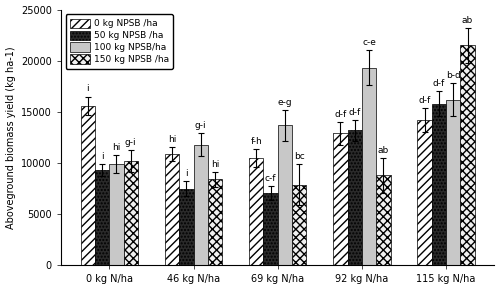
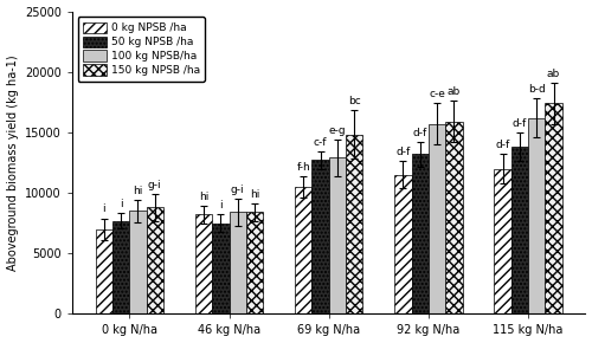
0 kg NPSB /ha/0 kg N/ha: 15600 -> 7000
50 kg NPSB /ha/0 kg N/ha: 9300 -> 7700
100 kg NPSB/ha/0 kg N/ha: 9900 -> 8500
150 kg NPSB /ha/0 kg N/ha: 10200 -> 8800
0 kg NPSB /ha/46 kg N/ha: 10900 -> 8200
100 kg NPSB/ha/46 kg N/ha: 11800 -> 8400
50 kg NPSB /ha/69 kg N/ha: 7100 -> 12700
100 kg NPSB/ha/69 kg N/ha: 13700 -> 12900
150 kg NPSB /ha/69 kg N/ha: 7900 -> 14800
0 kg NPSB /ha/92 kg N/ha: 12900 -> 11500
100 kg NPSB/ha/92 kg N/ha: 19300 -> 15700
150 kg NPSB /ha/92 kg N/ha: 8800 -> 15900
0 kg NPSB /ha/115 kg N/ha: 14200 -> 12000
50 kg NPSB /ha/115 kg N/ha: 15800 -> 13800
150 kg NPSB /ha/115 kg N/ha: 21500 -> 17400
